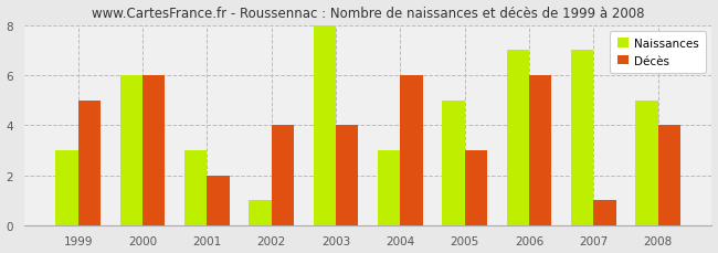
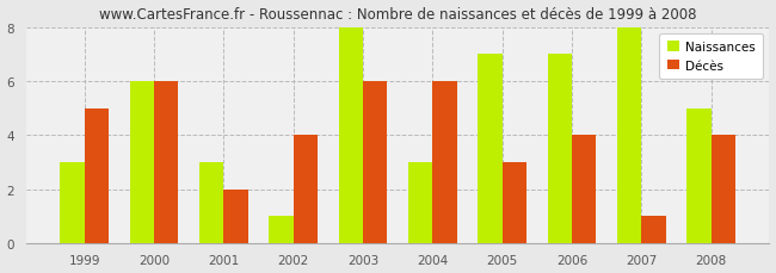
Décès/2003: 4 -> 6
Naissances/2005: 5 -> 7
Décès/2006: 6 -> 4
Naissances/2007: 7 -> 8
